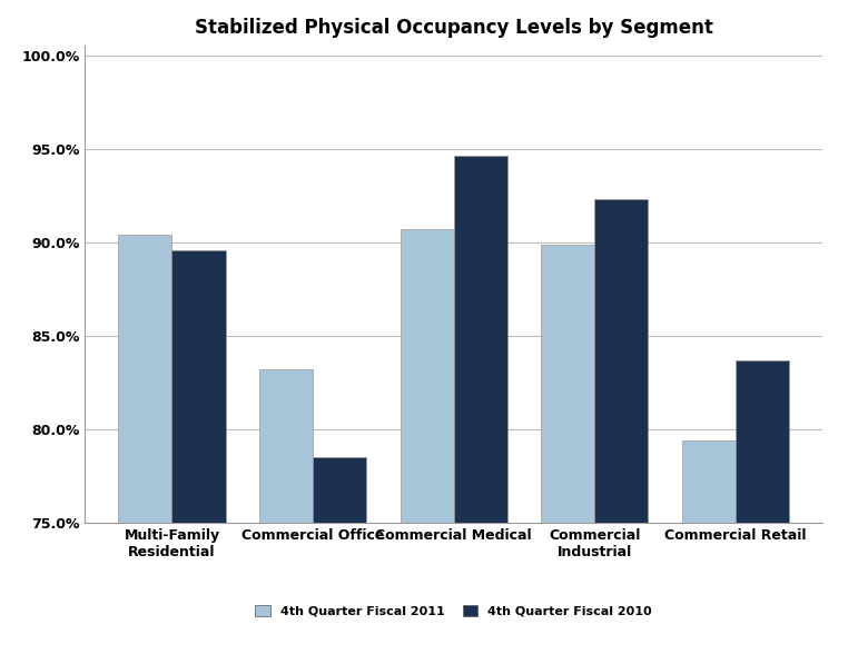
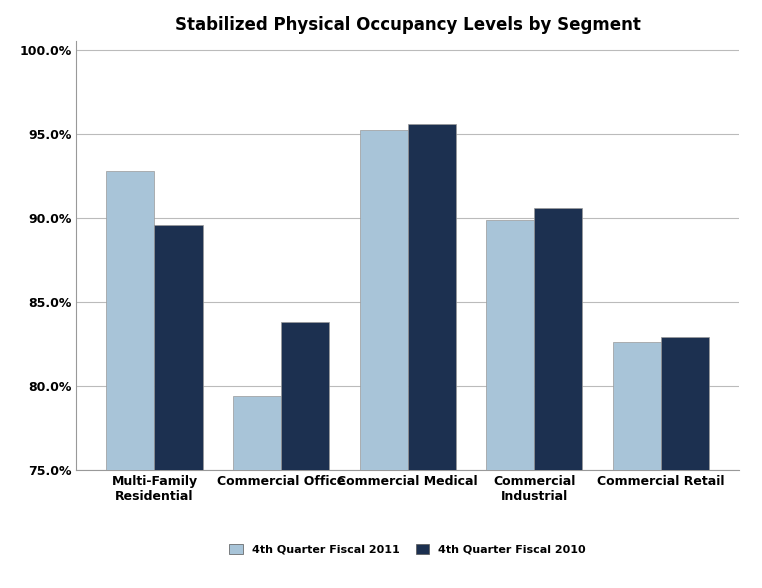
4th Quarter Fiscal 2011/Multi-Family Residential: 90.4% -> 92.8%
4th Quarter Fiscal 2011/Commercial Office: 83.2% -> 79.4%
4th Quarter Fiscal 2010/Commercial Office: 78.5% -> 83.8%
4th Quarter Fiscal 2011/Commercial Medical: 90.7% -> 95.2%
4th Quarter Fiscal 2010/Commercial Medical: 94.6% -> 95.6%
4th Quarter Fiscal 2010/Commercial Industrial: 92.3% -> 90.6%
4th Quarter Fiscal 2011/Commercial Retail: 79.4% -> 82.6%
4th Quarter Fiscal 2010/Commercial Retail: 83.7% -> 82.9%
